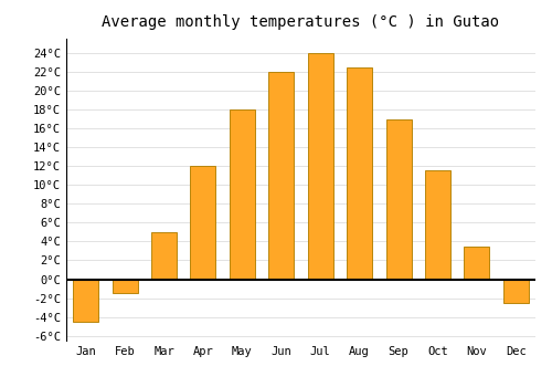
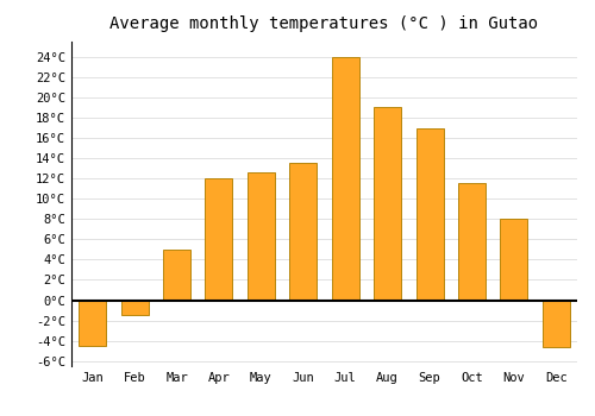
May: 18.0°C -> 12.6°C
Jun: 22.0°C -> 13.6°C
Aug: 22.5°C -> 19.0°C
Nov: 3.5°C -> 8.0°C
Dec: -2.5°C -> -4.6°C
